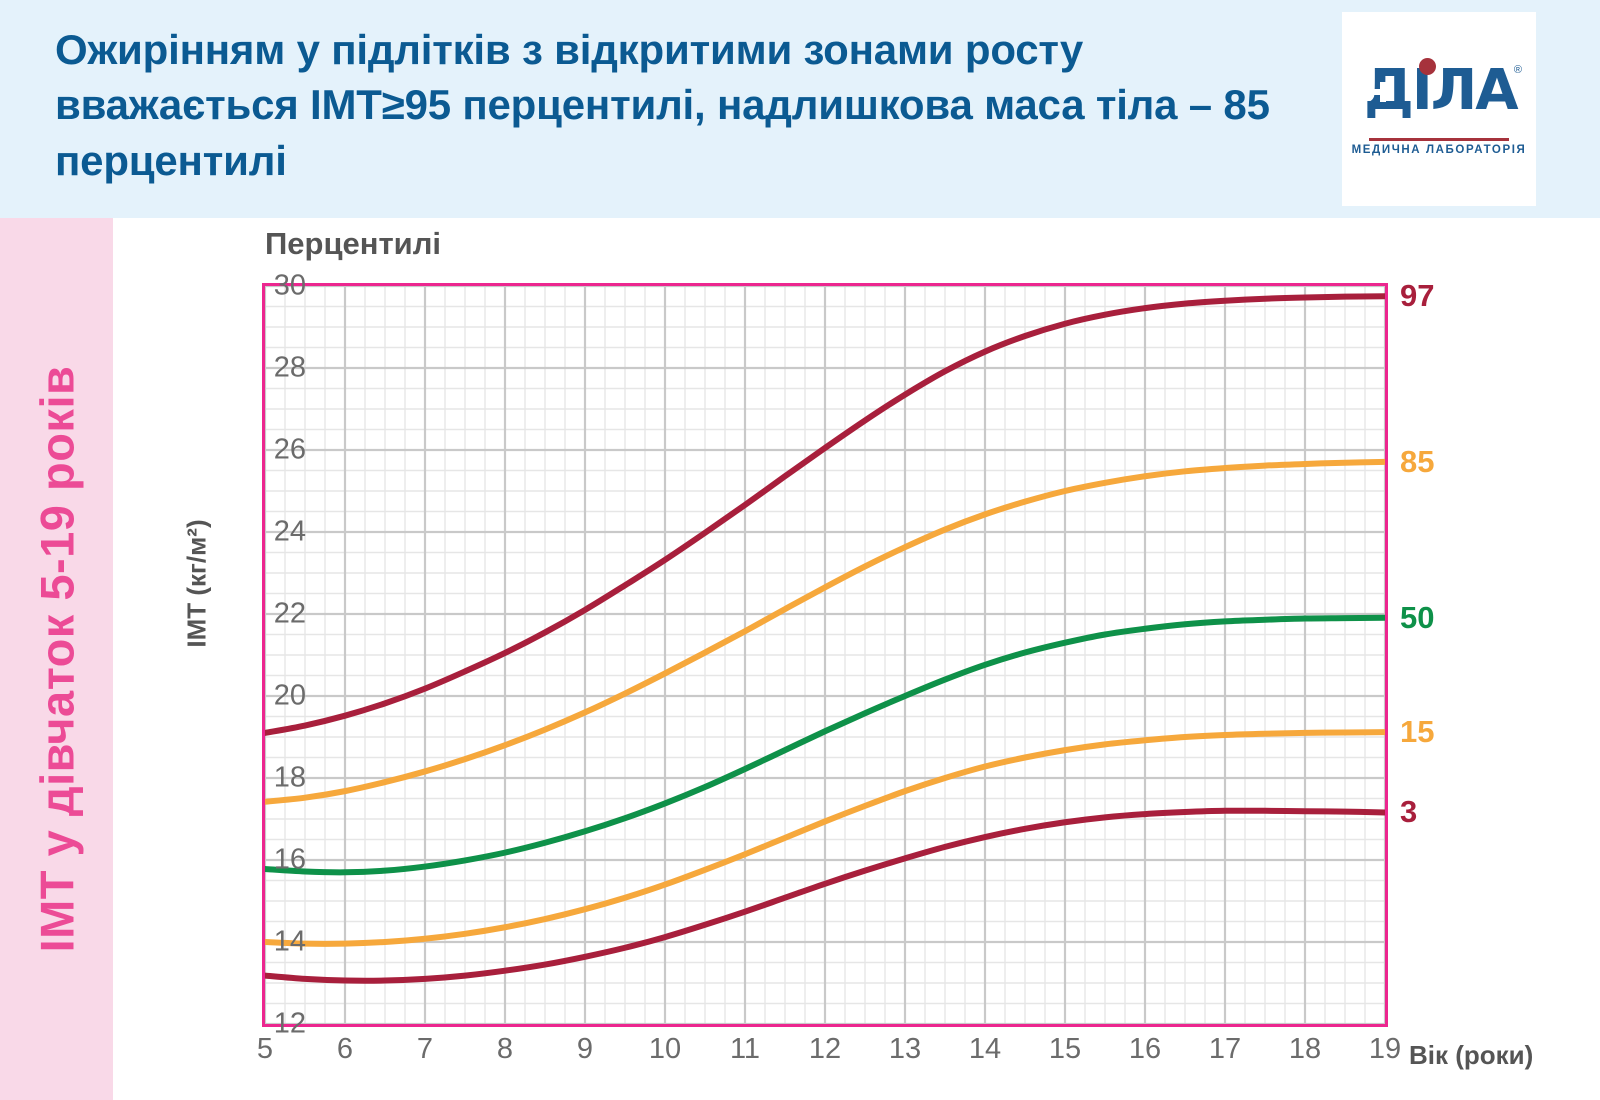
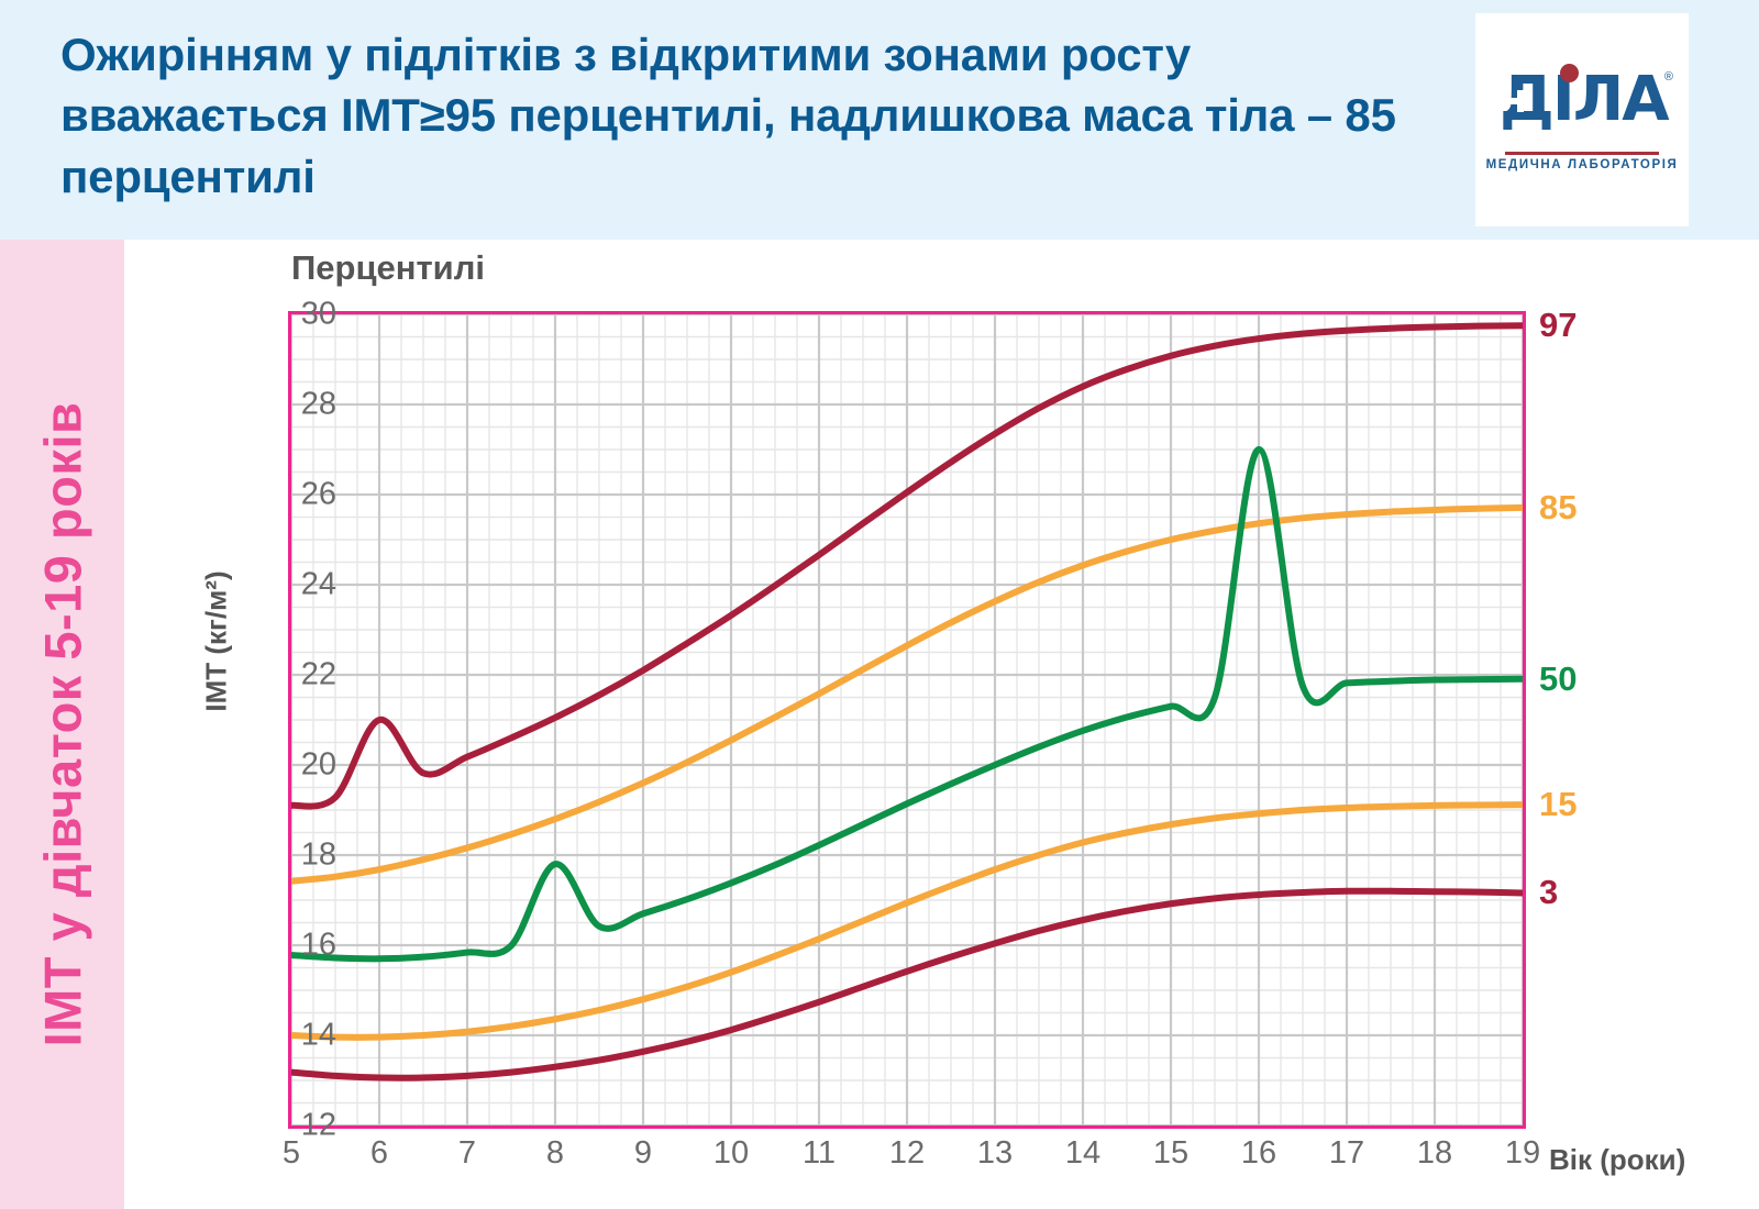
97/6: 19.5 -> 21.0
50/8: 16.2 -> 17.8
50/16: 21.6 -> 27.0
